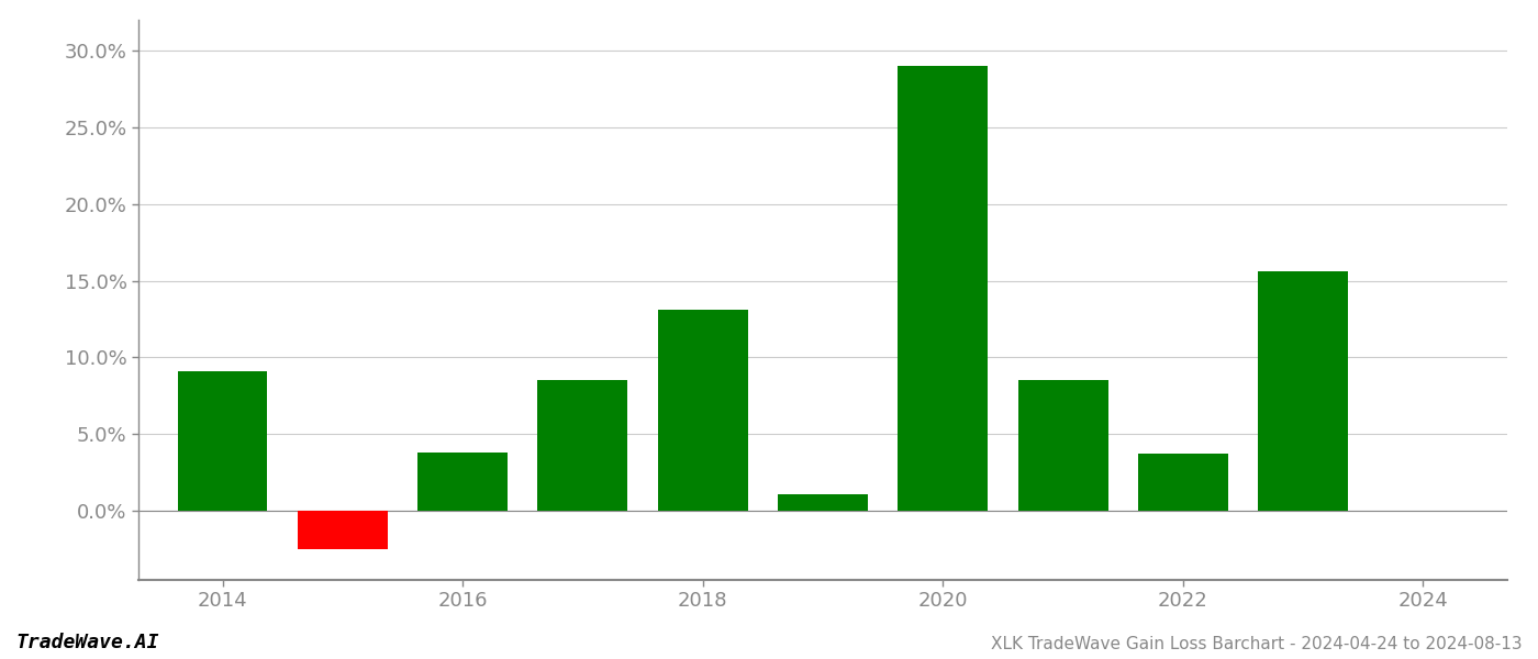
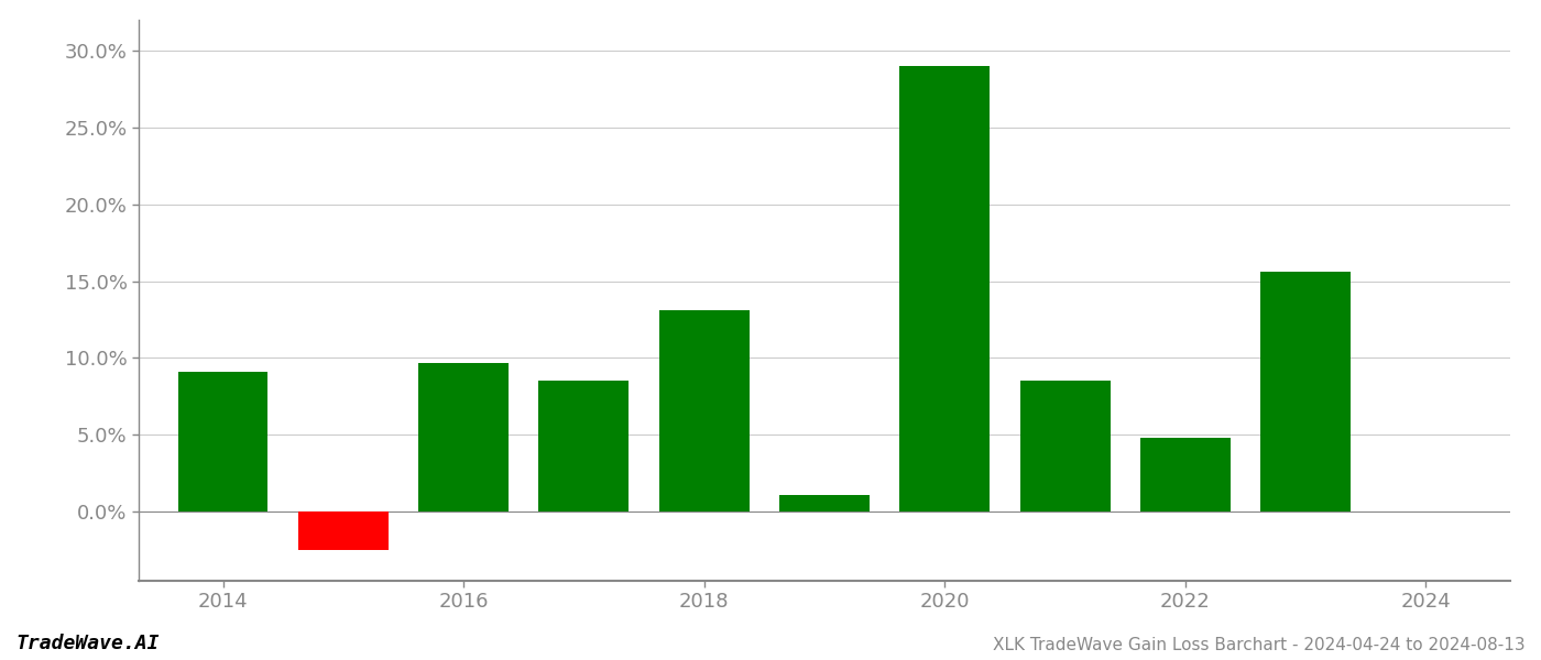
2016: 3.8% -> 9.7%
2022: 3.7% -> 4.8%
